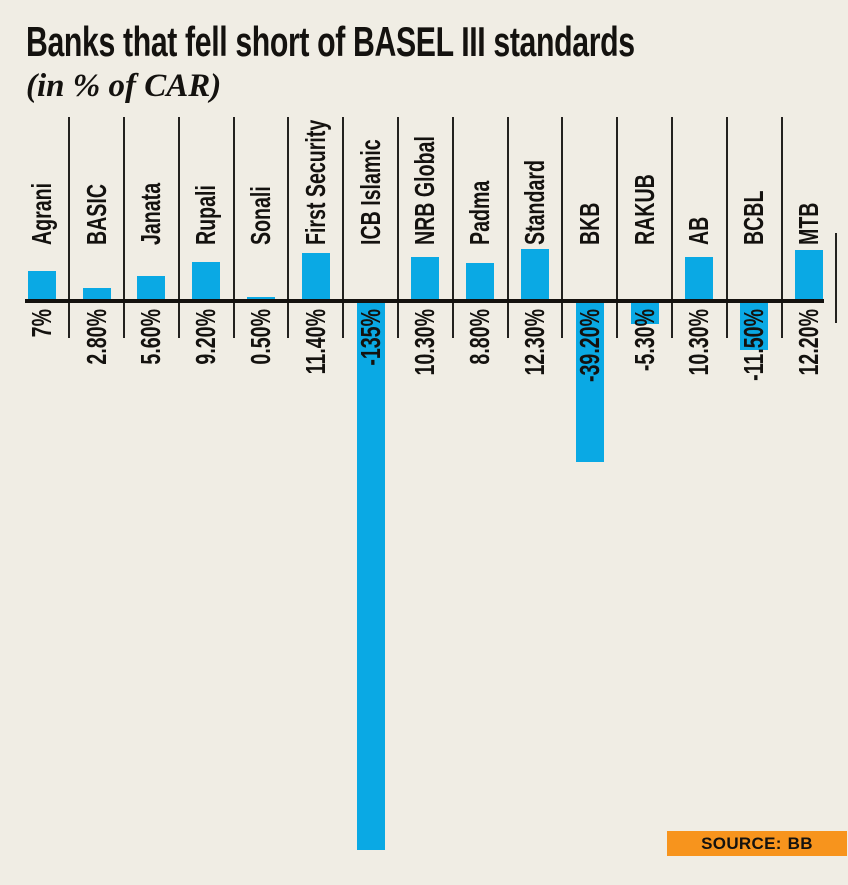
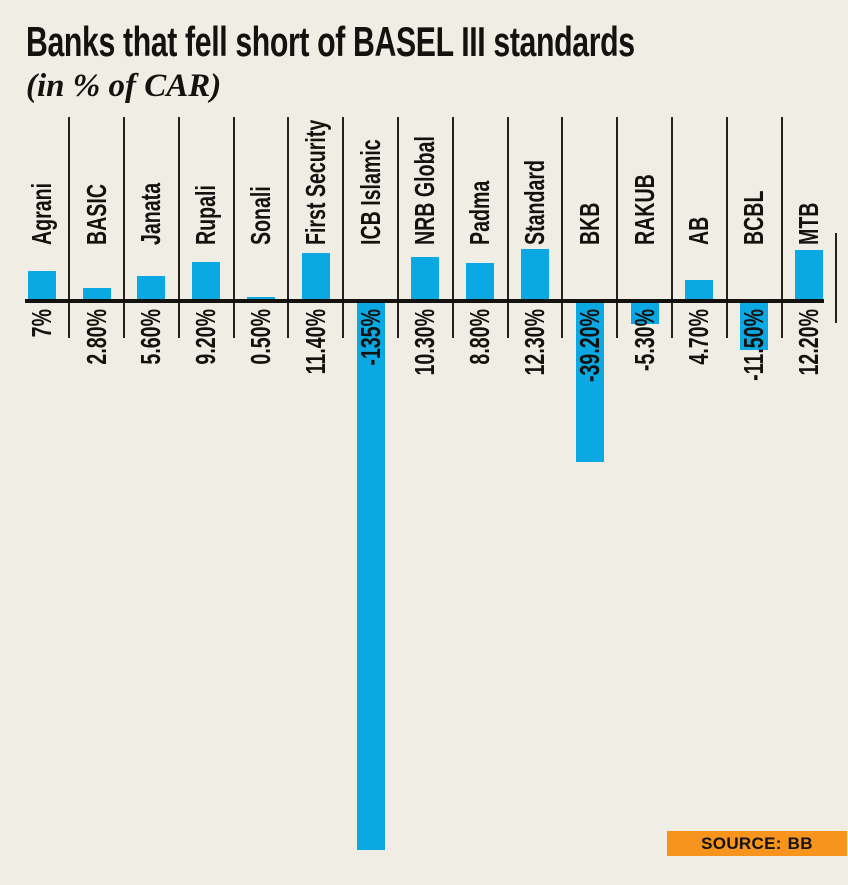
AB: 10.30% -> 4.70%
